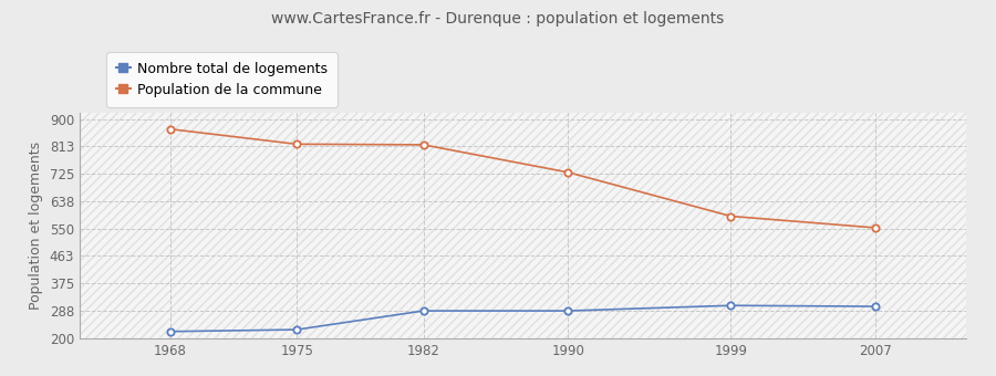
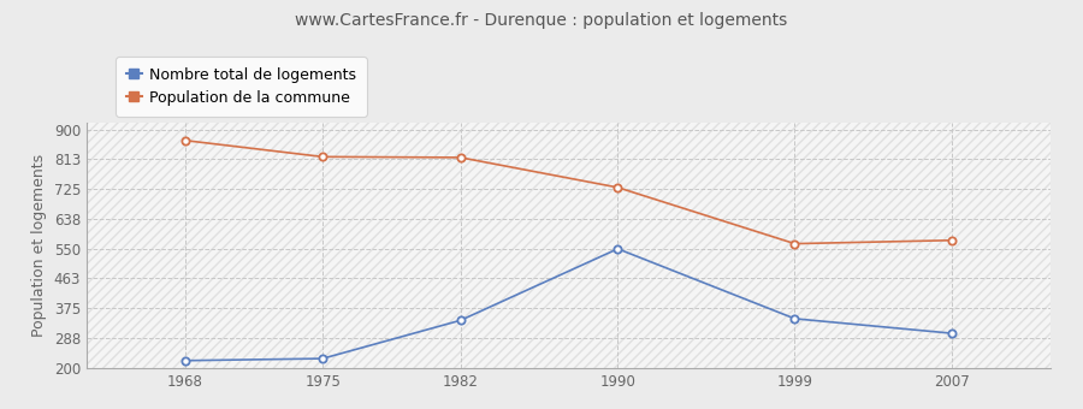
Nombre total de logements/1982: 288 -> 340
Nombre total de logements/1990: 288 -> 550
Nombre total de logements/1999: 305 -> 345
Population de la commune/1999: 590 -> 565
Population de la commune/2007: 553 -> 575
